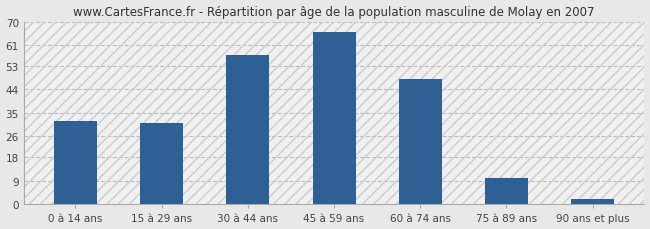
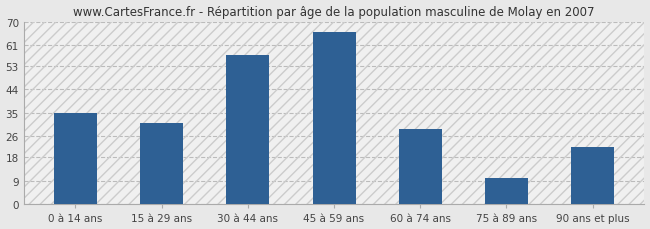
0 à 14 ans: 32 -> 35
60 à 74 ans: 48 -> 29
90 ans et plus: 2 -> 22
